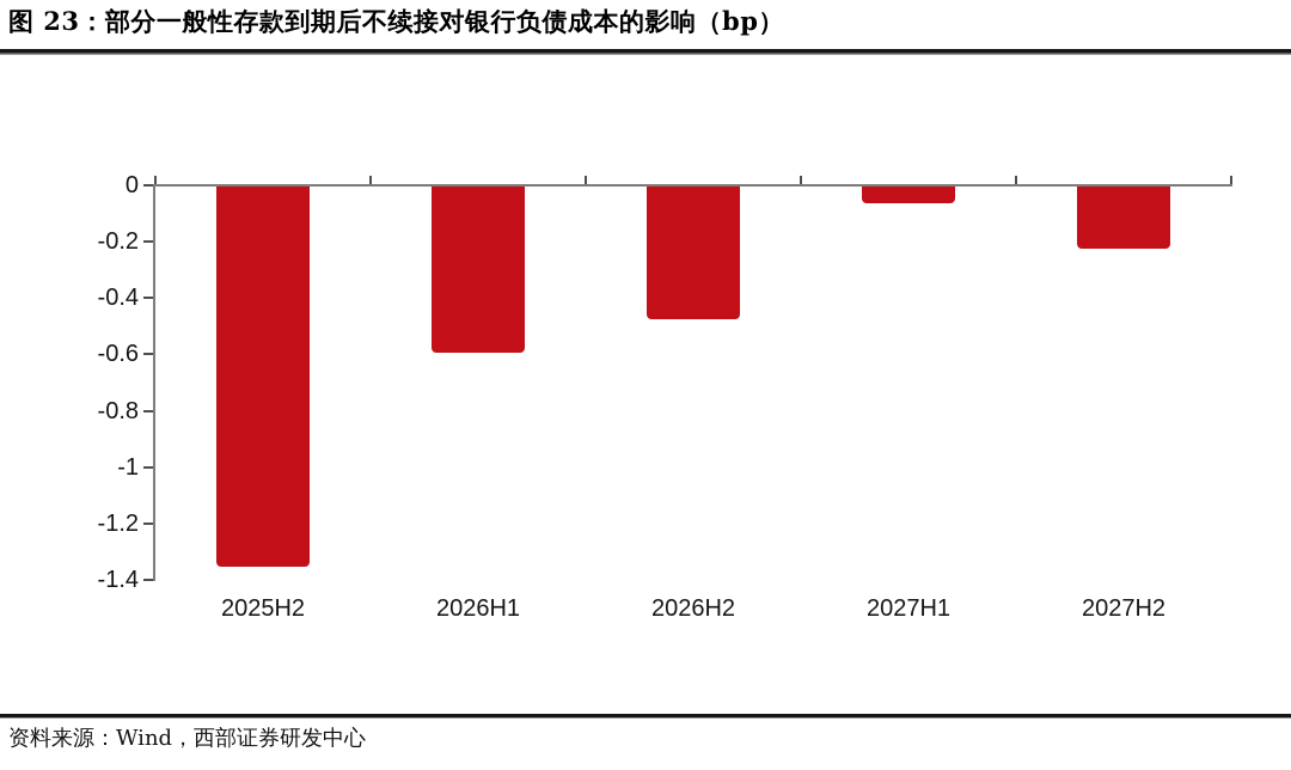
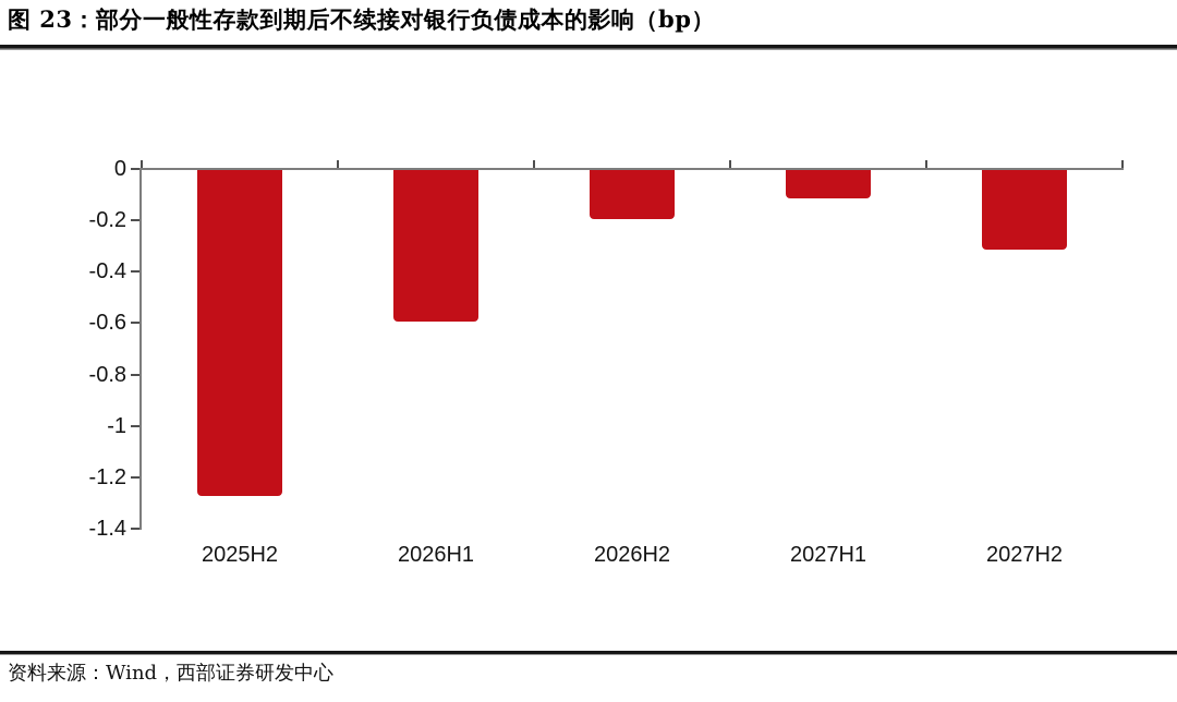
2025H2: -1.35 -> -1.27
2026H2: -0.47 -> -0.19
2027H1: -0.06 -> -0.11
2027H2: -0.22 -> -0.31
